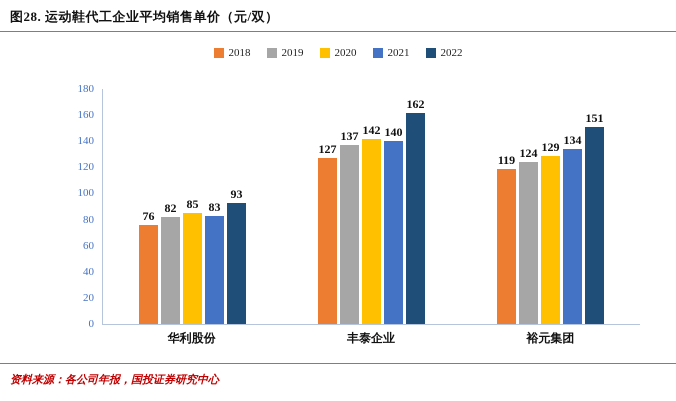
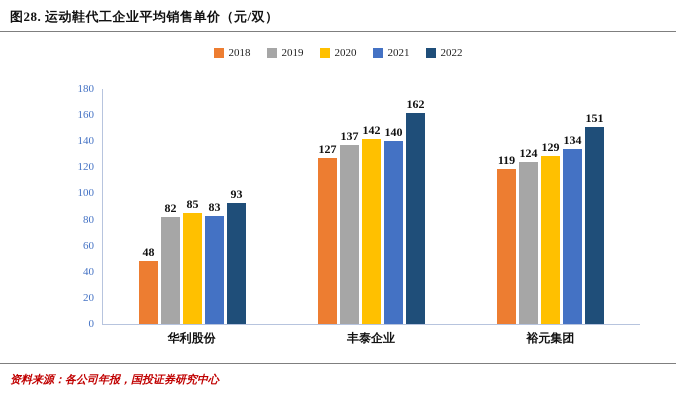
2018/华利股份: 76 -> 48
